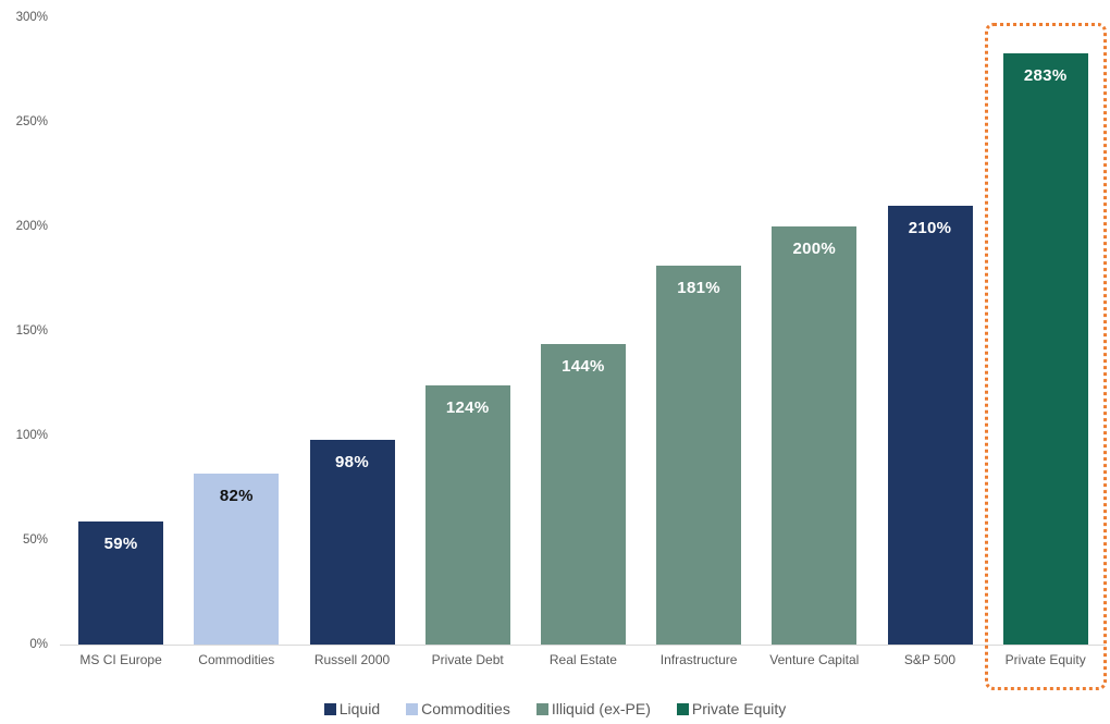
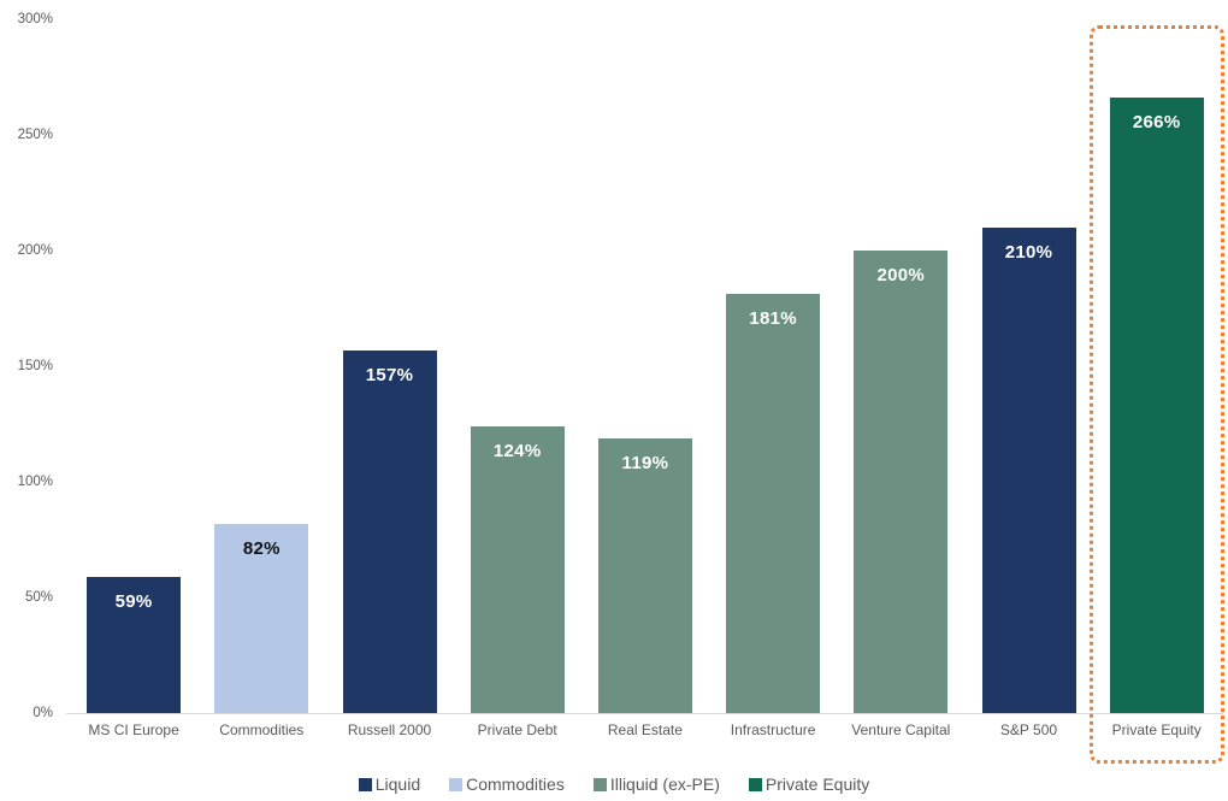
Russell 2000: 98% -> 157%
Real Estate: 144% -> 119%
Private Equity: 283% -> 266%
